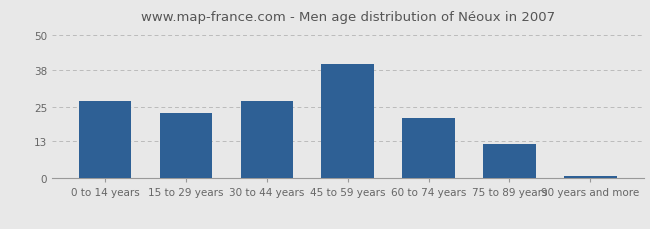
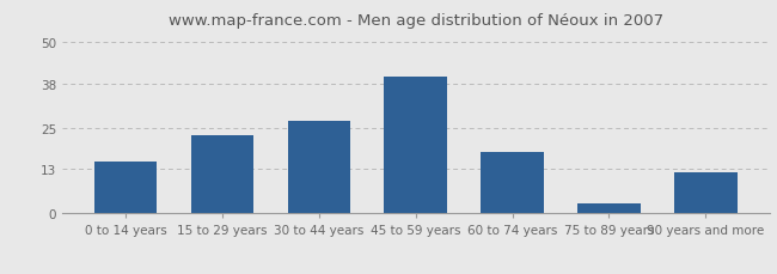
0 to 14 years: 27 -> 15
60 to 74 years: 21 -> 18
75 to 89 years: 12 -> 3
90 years and more: 1 -> 12
